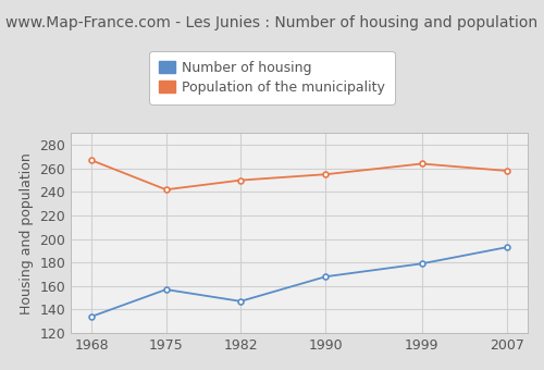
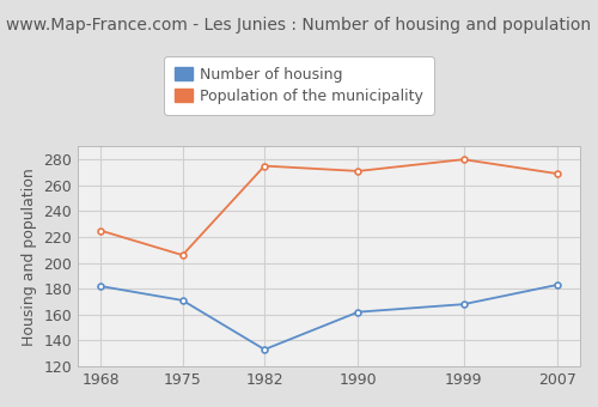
Number of housing/1968: 134 -> 182
Population of the municipality/1968: 267 -> 225
Number of housing/1975: 157 -> 171
Population of the municipality/1975: 242 -> 206
Number of housing/1982: 147 -> 133
Population of the municipality/1982: 250 -> 275
Number of housing/1990: 168 -> 162
Population of the municipality/1990: 255 -> 271
Number of housing/1999: 179 -> 168
Population of the municipality/1999: 264 -> 280
Number of housing/2007: 193 -> 183
Population of the municipality/2007: 258 -> 269
